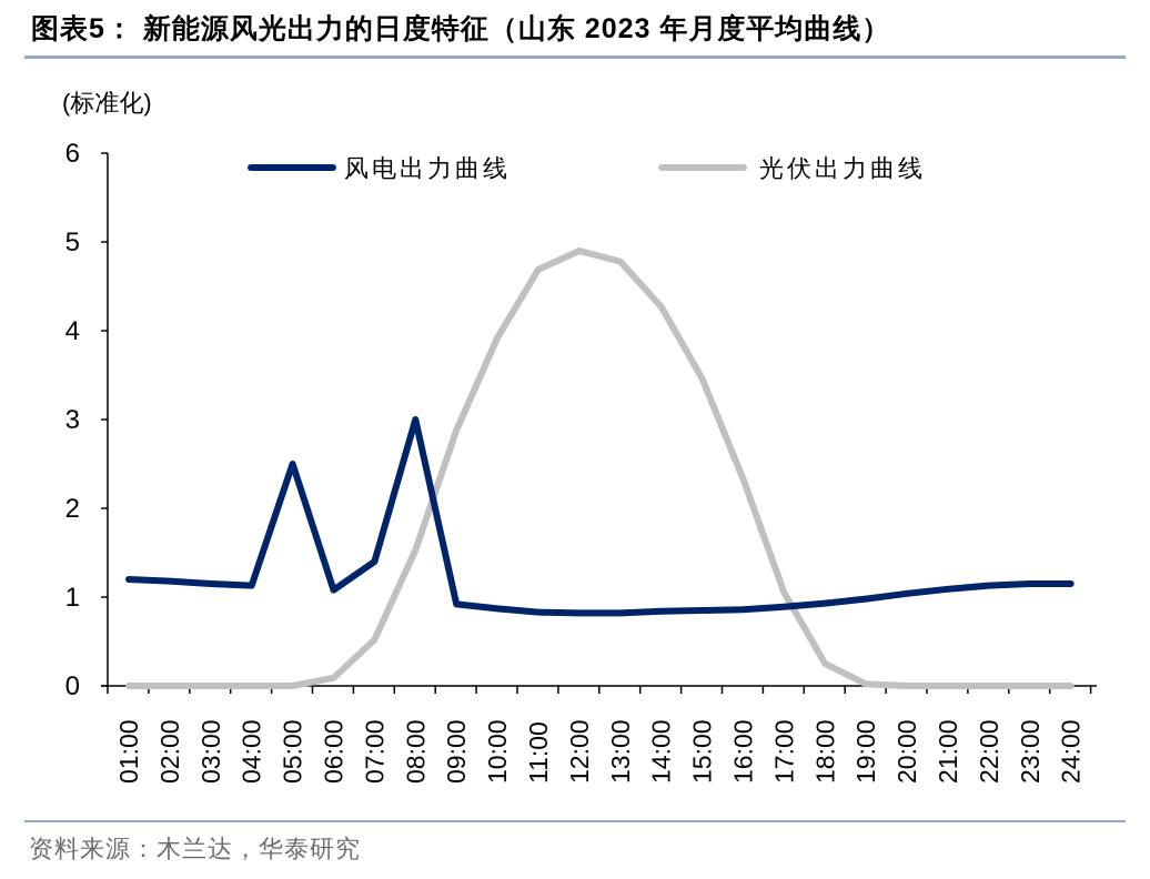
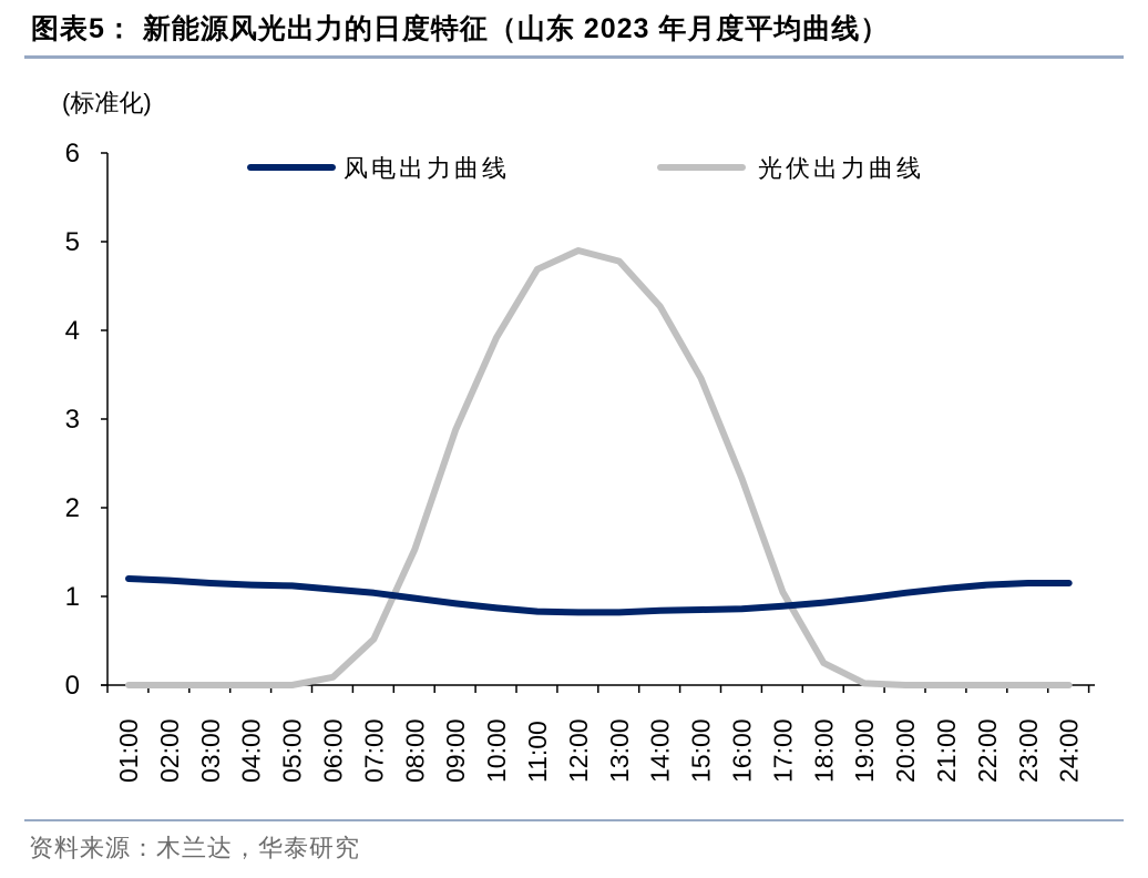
风电出力曲线/05:00: 2.5 -> 1.1
风电出力曲线/07:00: 1.4 -> 1.0
风电出力曲线/08:00: 3.0 -> 1.0
